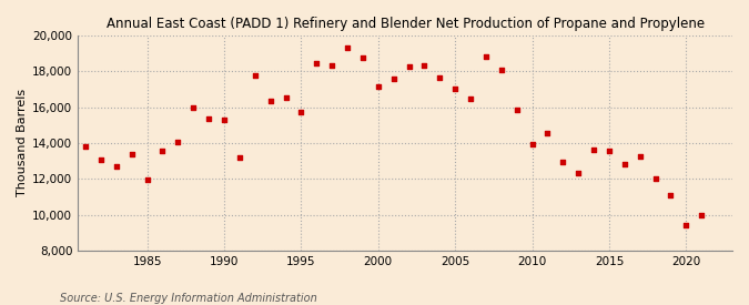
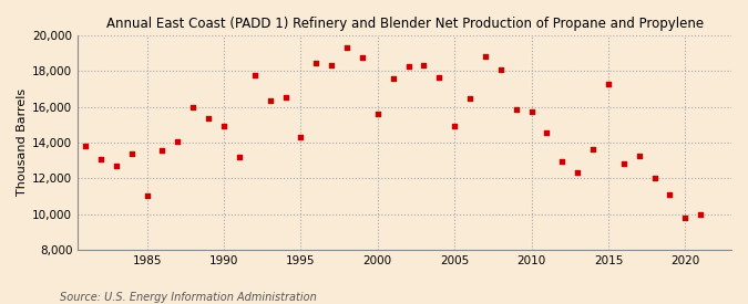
1985: 12,000 -> 11,000
1990: 15,300 -> 14,900
1995: 15,800 -> 14,300
2000: 17,200 -> 15,600
2005: 17,000 -> 14,900
2010: 14,000 -> 15,700
2015: 13,600 -> 17,300
2020: 9,400 -> 9,800
